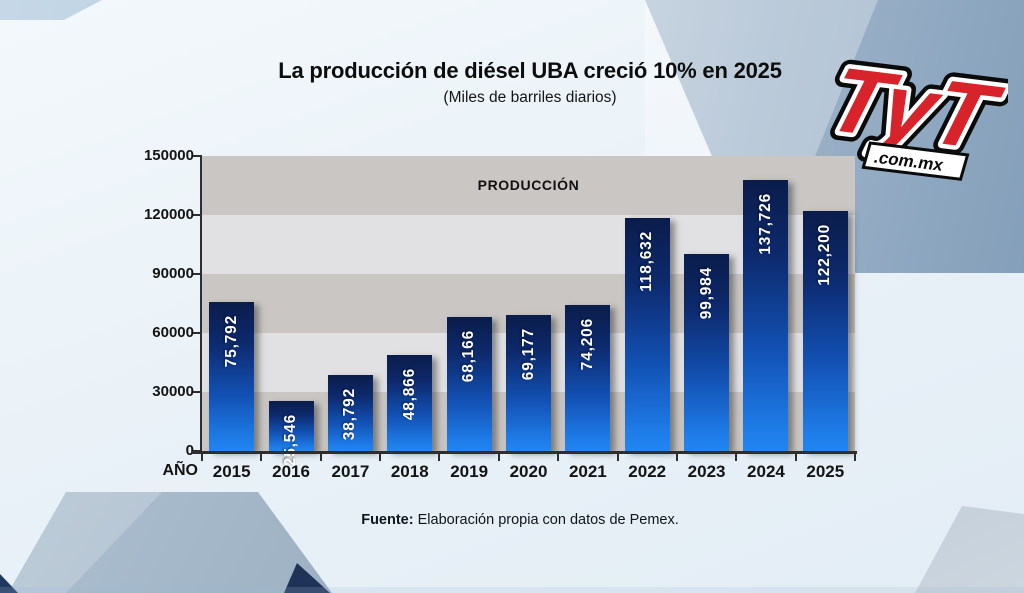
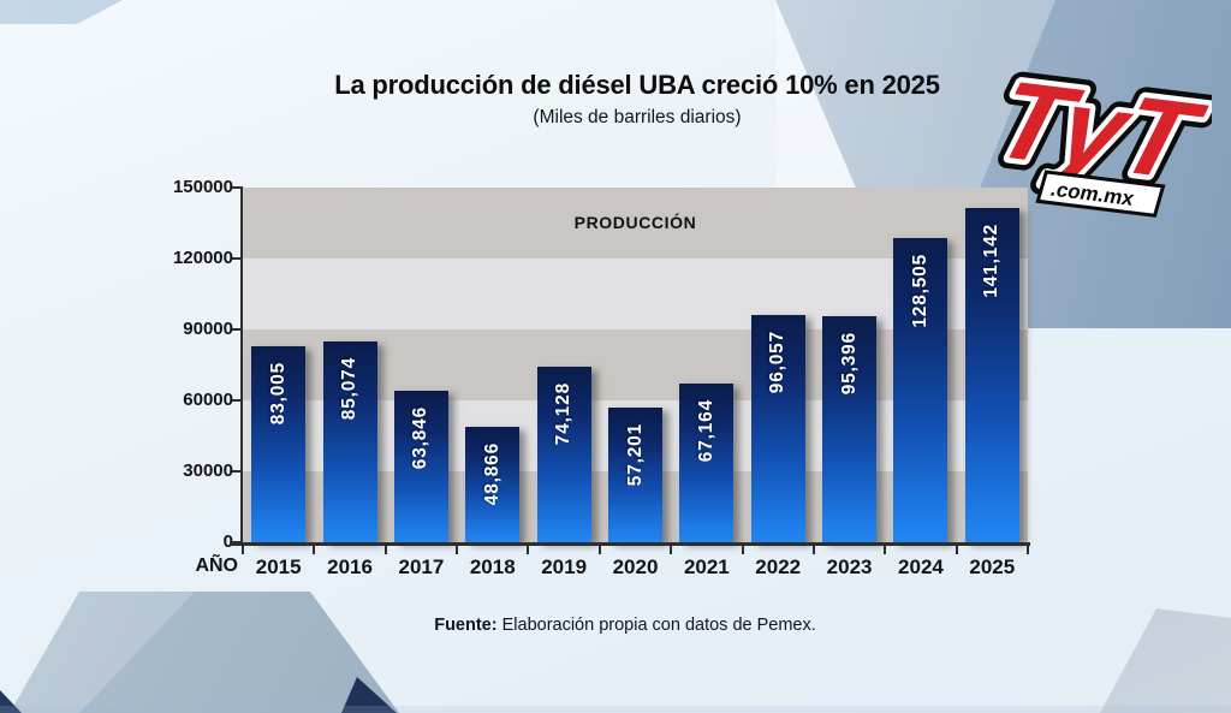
2015: 75,792 -> 83,005
2016: 25,546 -> 85,074
2017: 38,792 -> 63,846
2019: 68,166 -> 74,128
2020: 69,177 -> 57,201
2021: 74,206 -> 67,164
2022: 118,632 -> 96,057
2023: 99,984 -> 95,396
2024: 137,726 -> 128,505
2025: 122,200 -> 141,142
